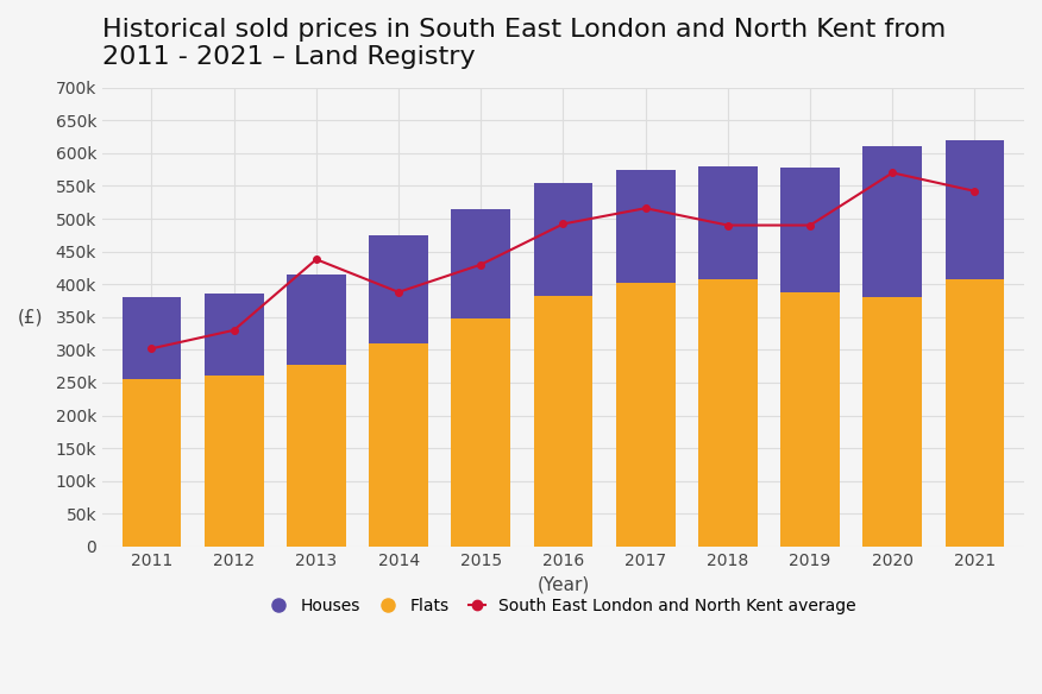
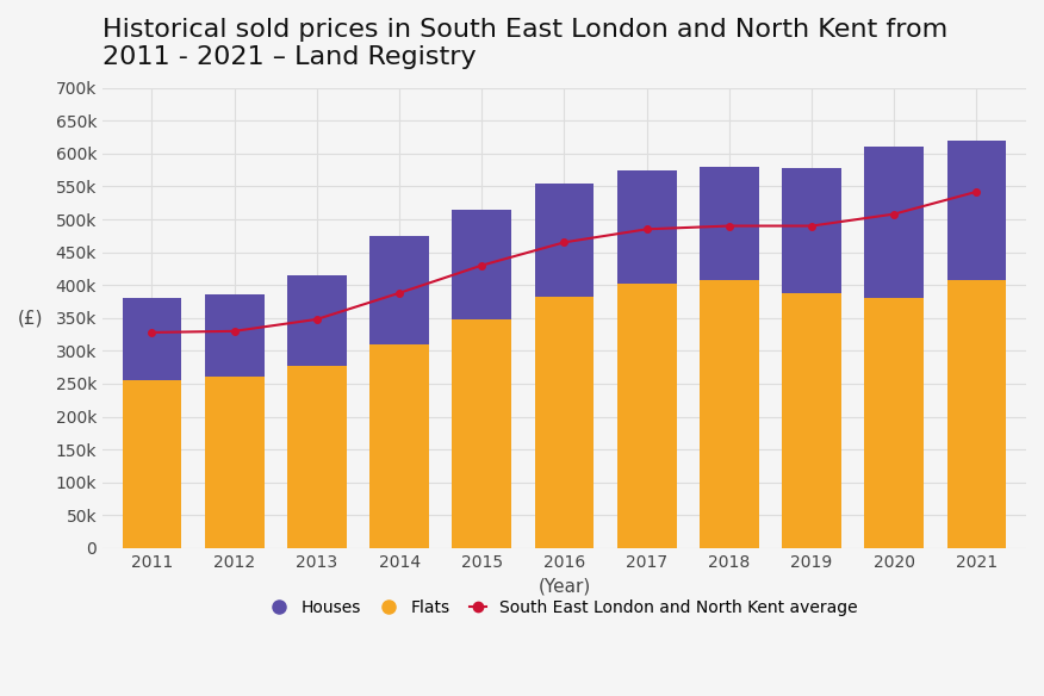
South East London and North Kent average/2011: 302k -> 328k
South East London and North Kent average/2013: 438k -> 348k
South East London and North Kent average/2016: 492k -> 465k
South East London and North Kent average/2017: 516k -> 485k
South East London and North Kent average/2020: 570k -> 508k
